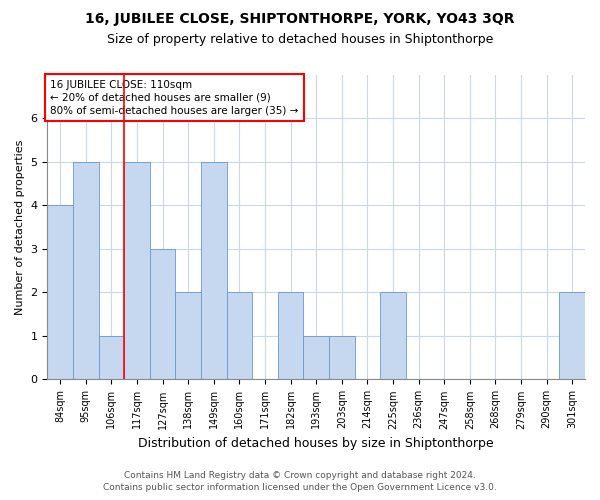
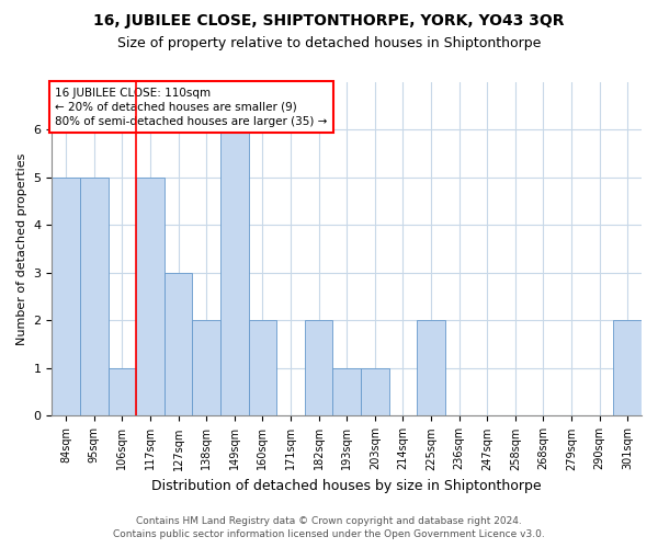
84sqm: 4 -> 5
149sqm: 5 -> 6
